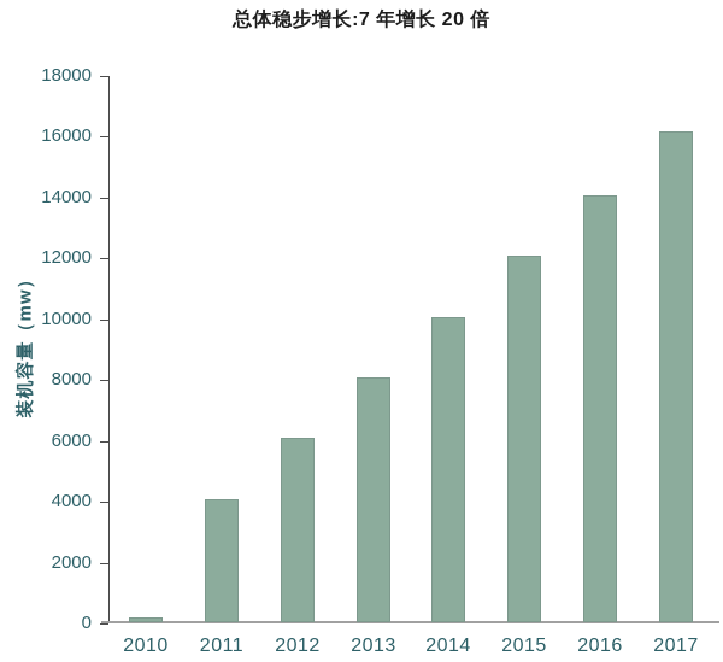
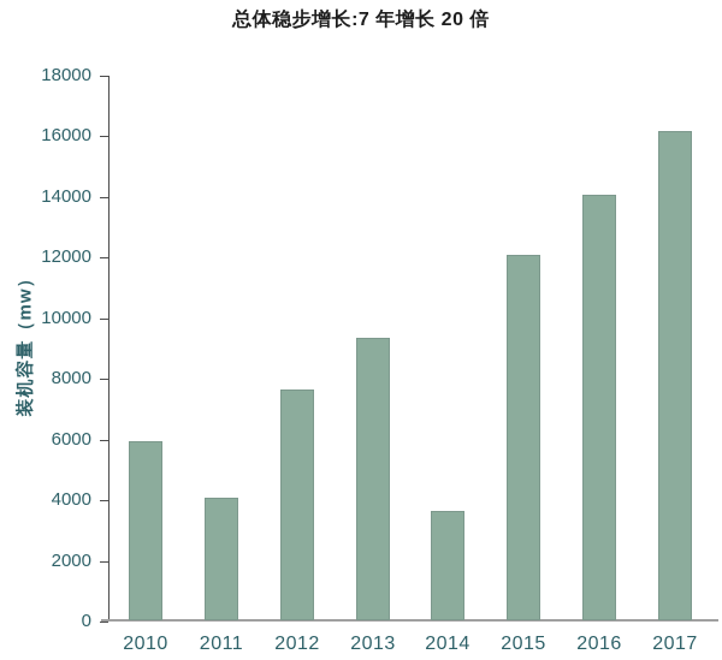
2010: 200 -> 5900
2012: 6000 -> 7600
2013: 8000 -> 9300
2014: 10000 -> 3600
